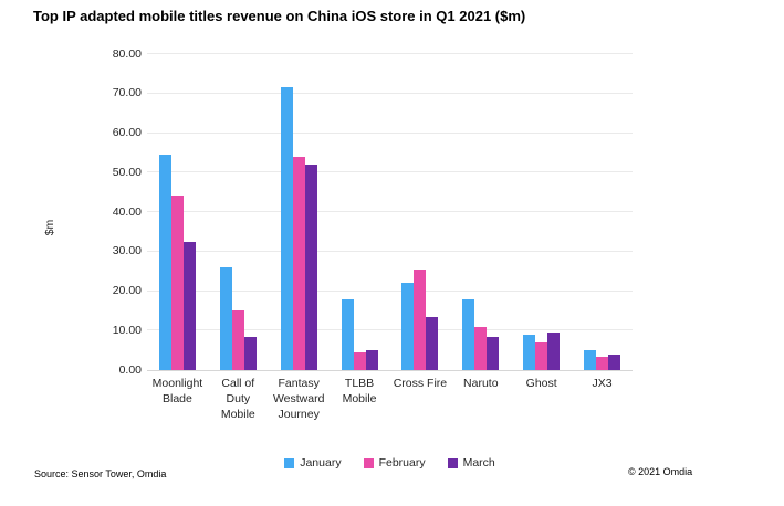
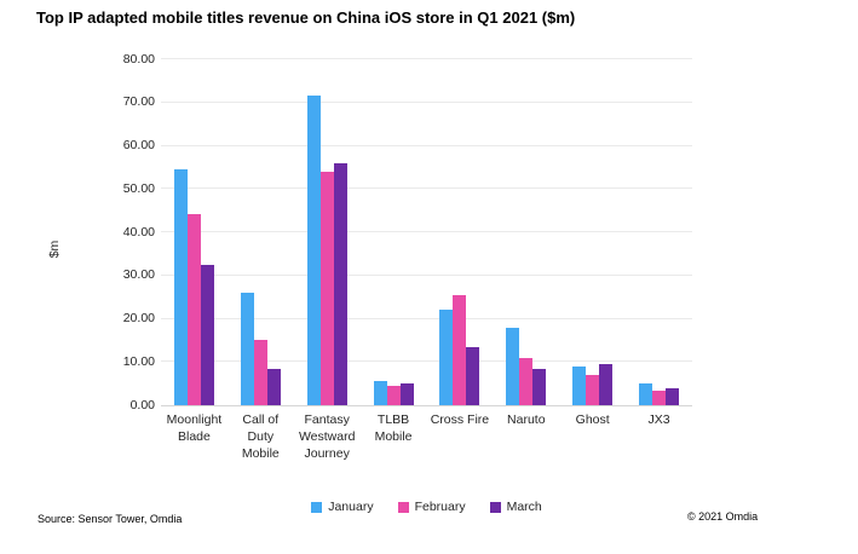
March/Fantasy Westward Journey: 52 -> 56
January/TLBB Mobile: 18 -> 6
